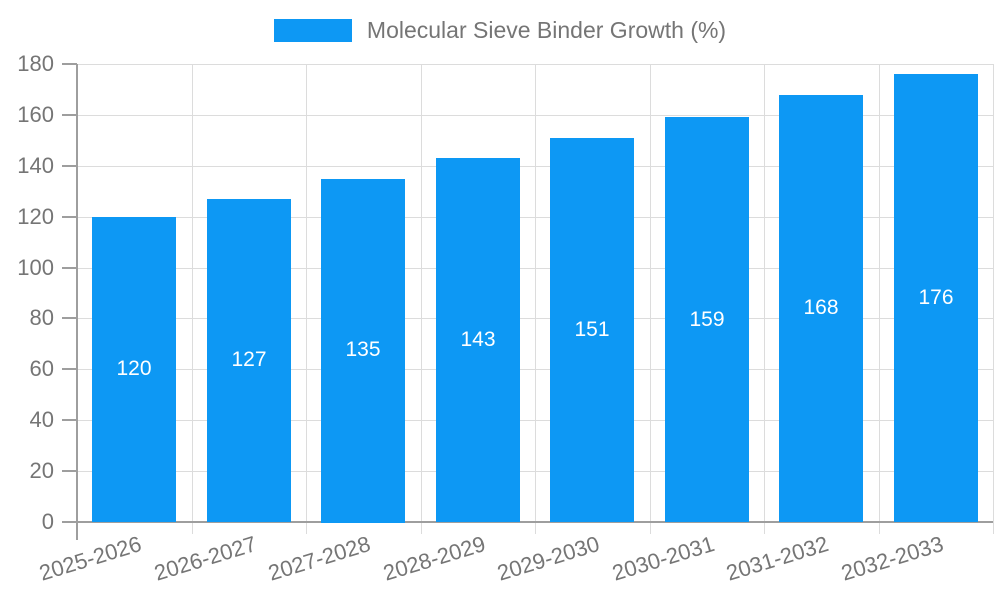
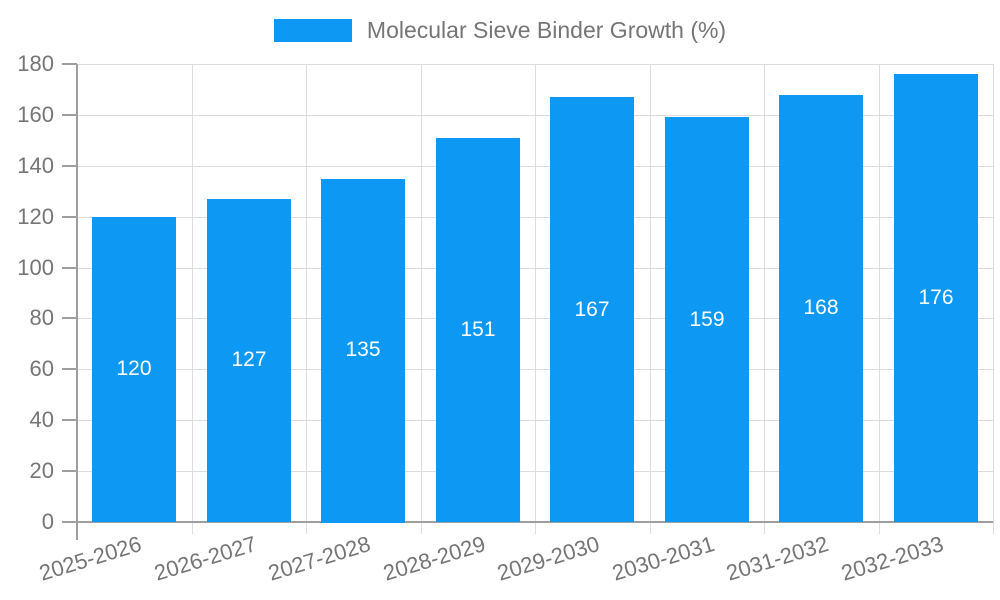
2028-2029: 143 -> 151
2029-2030: 151 -> 167
